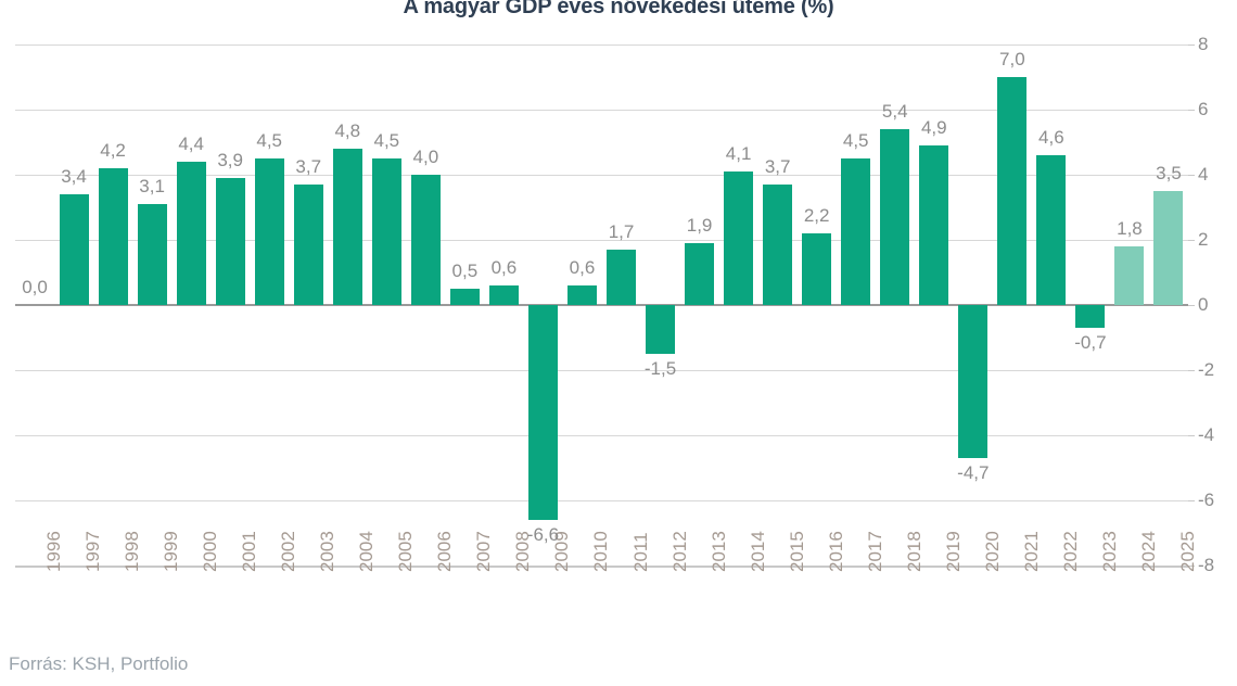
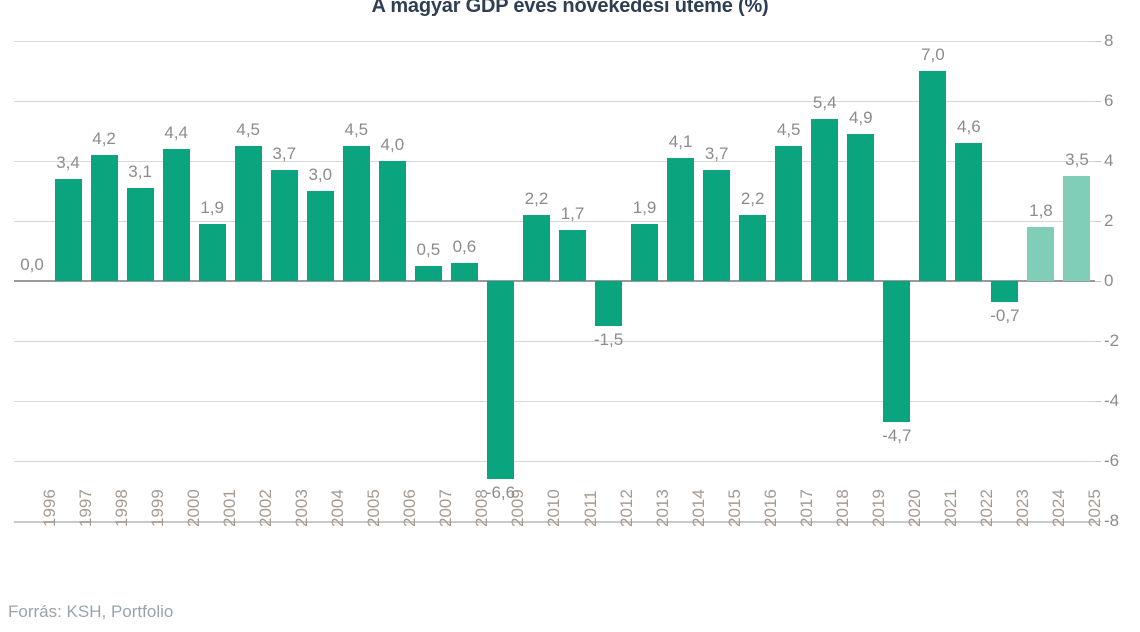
2001: 3,9 -> 1,9
2004: 4,8 -> 3,0
2010: 0,6 -> 2,2
